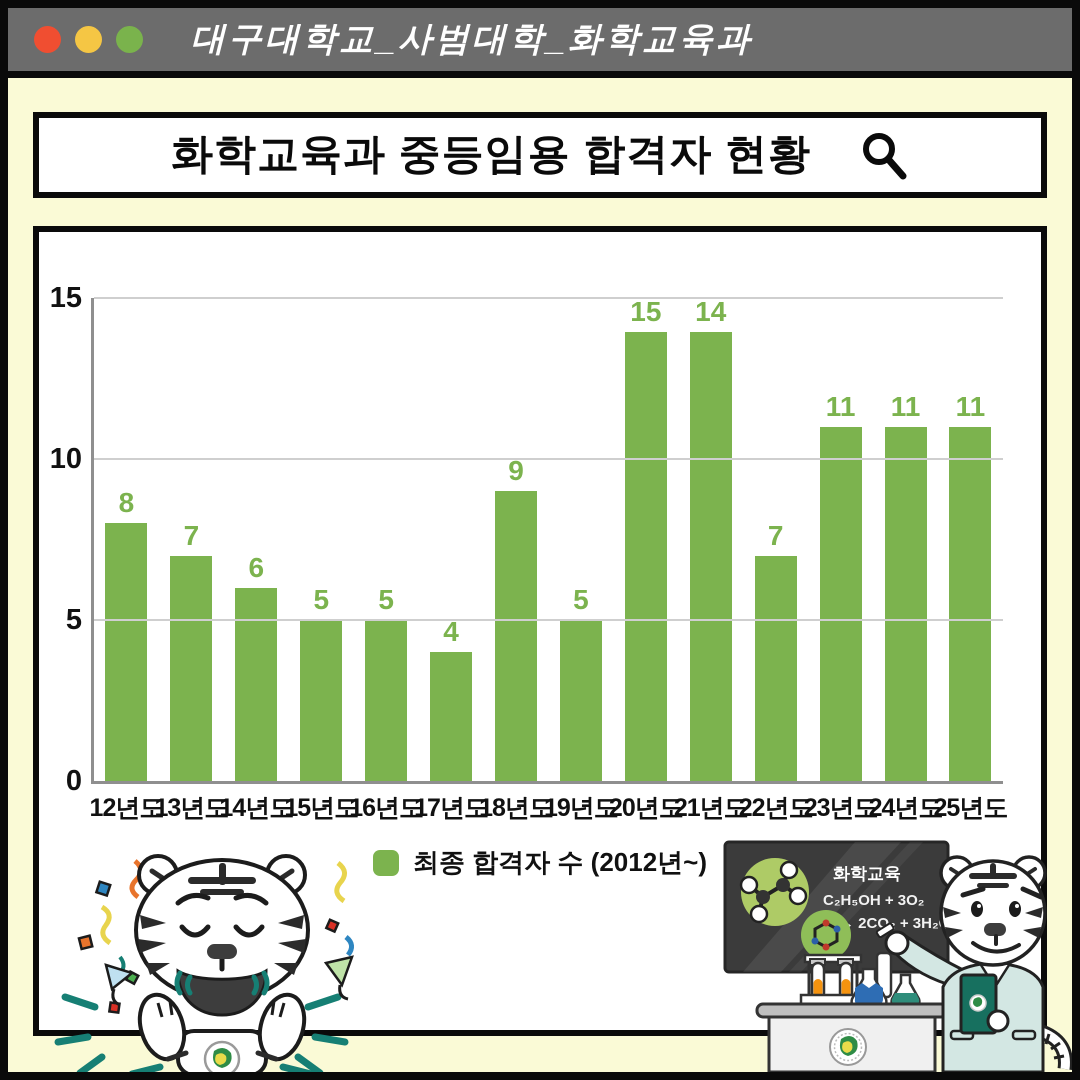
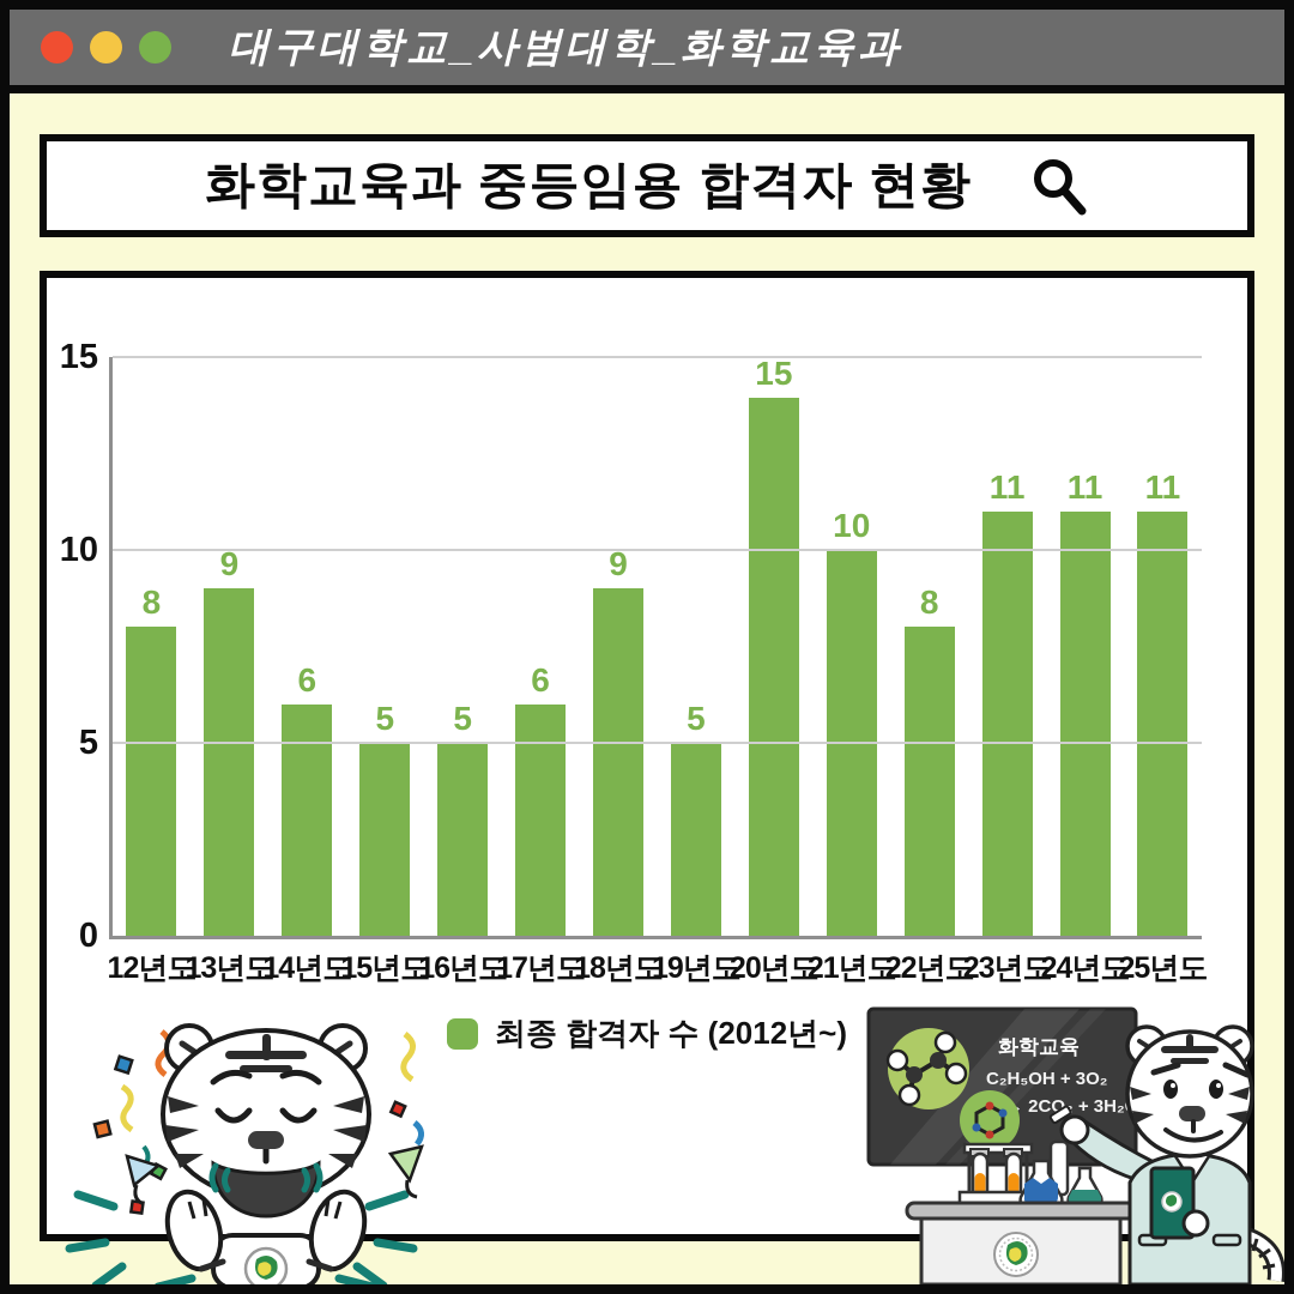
13년도: 7 -> 9
17년도: 4 -> 6
21년도: 14 -> 10
22년도: 7 -> 8
